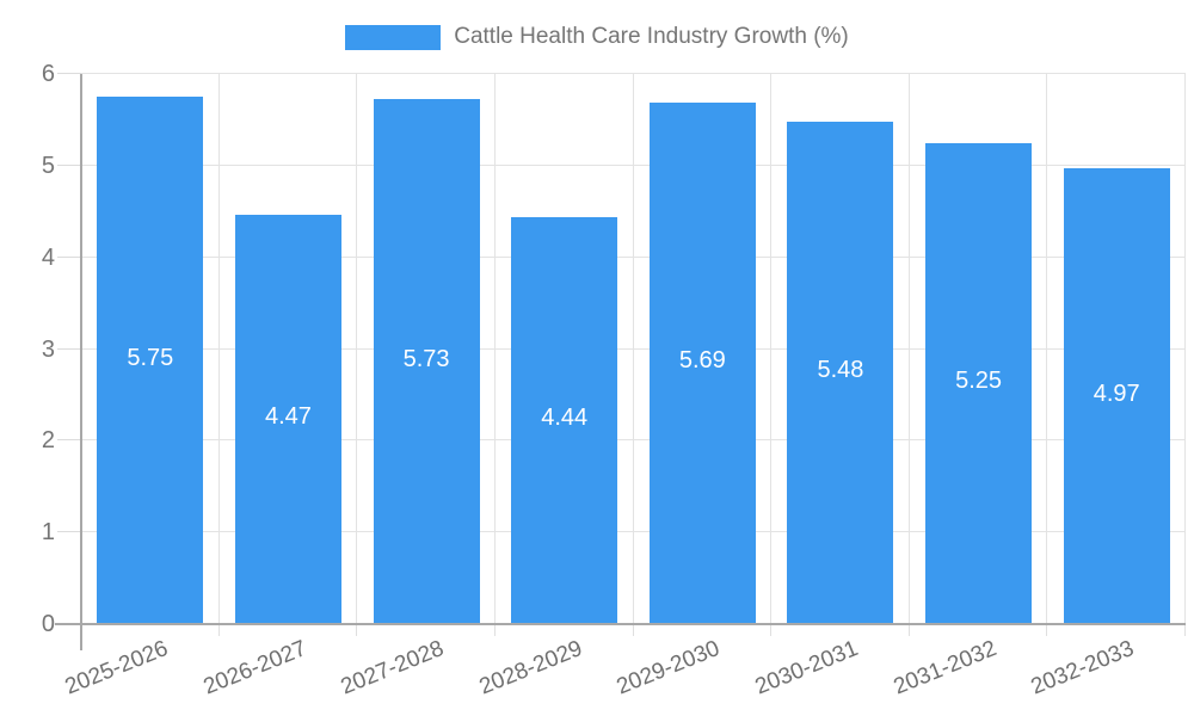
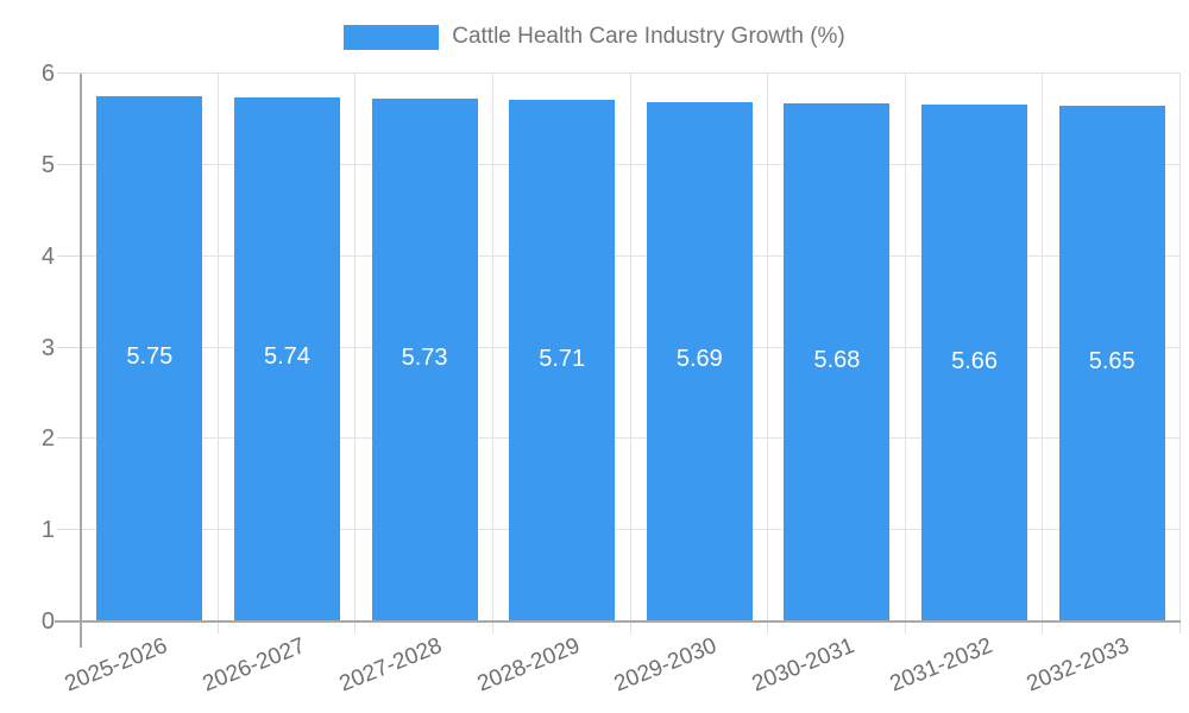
2026-2027: 4.47 -> 5.74
2028-2029: 4.44 -> 5.71
2030-2031: 5.48 -> 5.68
2031-2032: 5.25 -> 5.66
2032-2033: 4.97 -> 5.65
